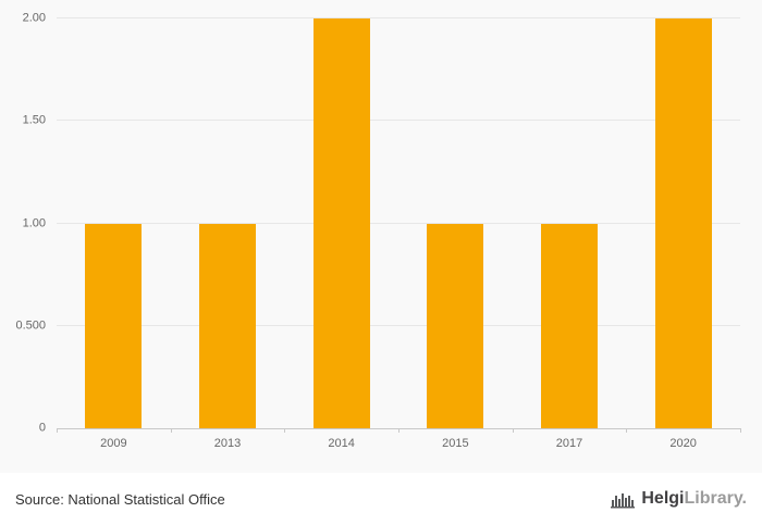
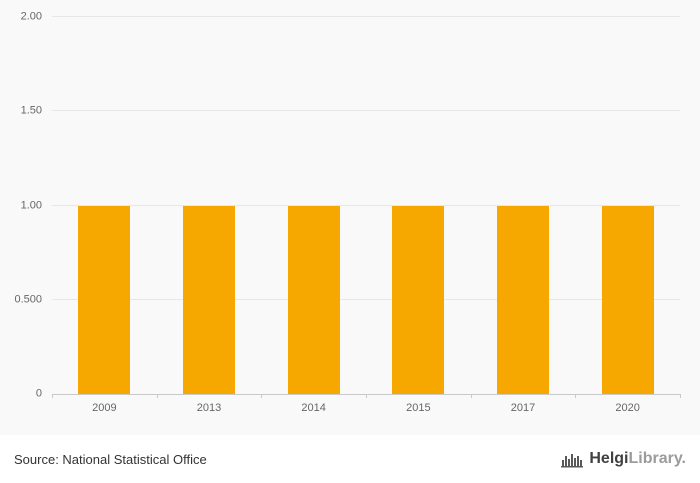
2014: 2 -> 1
2020: 2 -> 1
